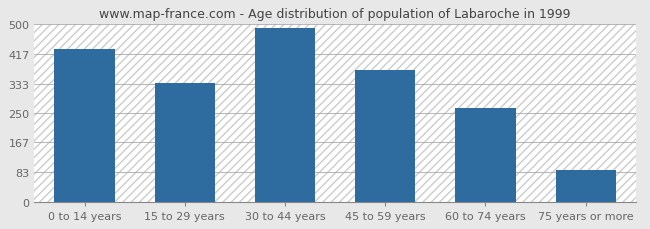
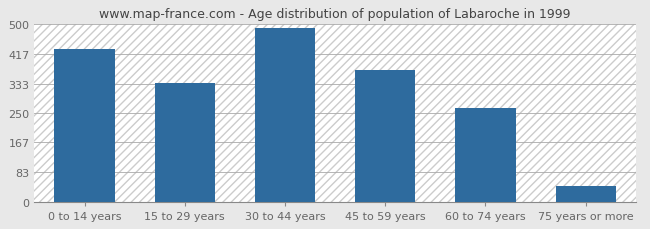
75 years or more: 90 -> 45
